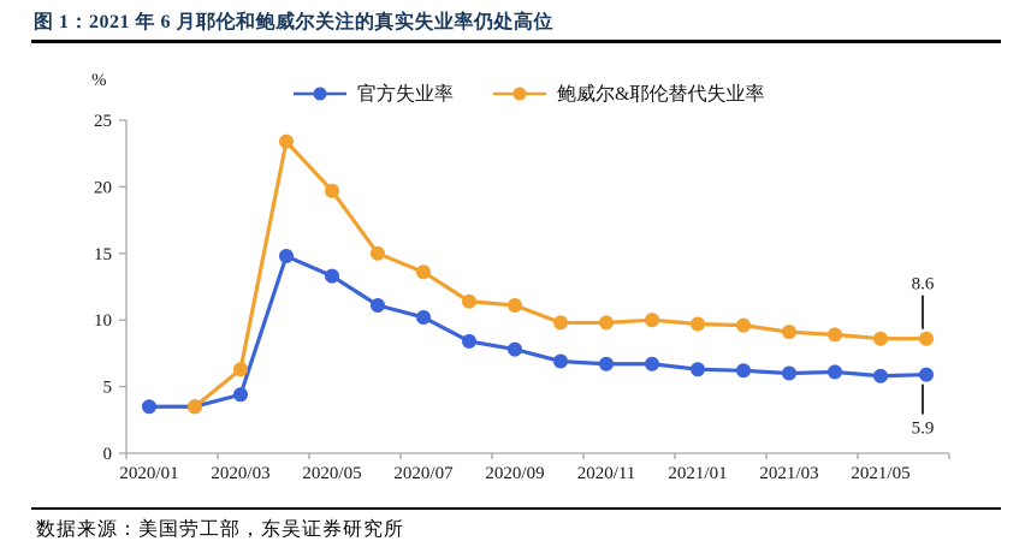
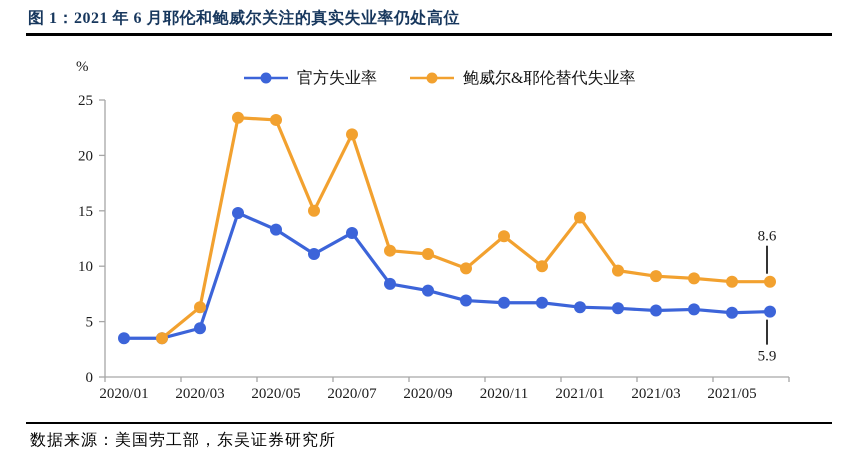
鲍威尔&耶伦替代失业率/2020/05: 19.7 -> 23.2
官方失业率/2020/07: 10.2 -> 13.0
鲍威尔&耶伦替代失业率/2020/07: 13.6 -> 21.9
鲍威尔&耶伦替代失业率/2020/11: 9.8 -> 12.7
鲍威尔&耶伦替代失业率/2021/01: 9.7 -> 14.4
